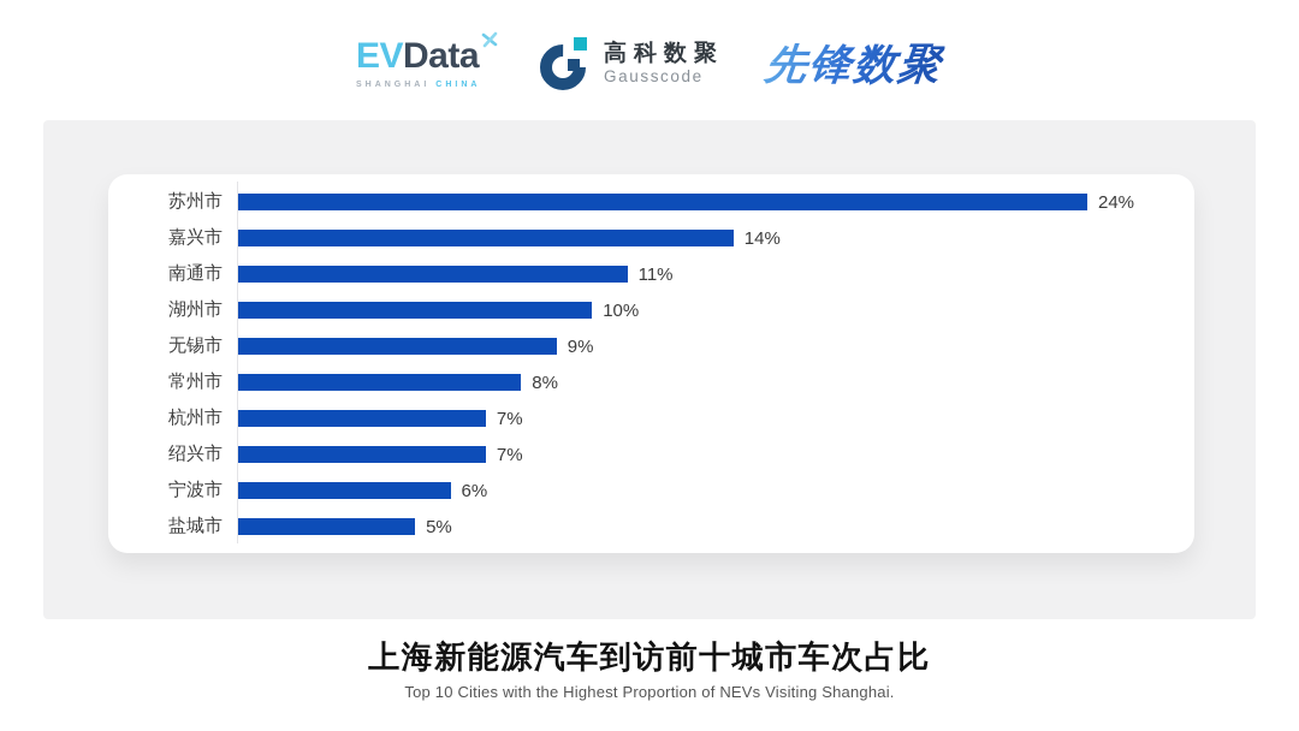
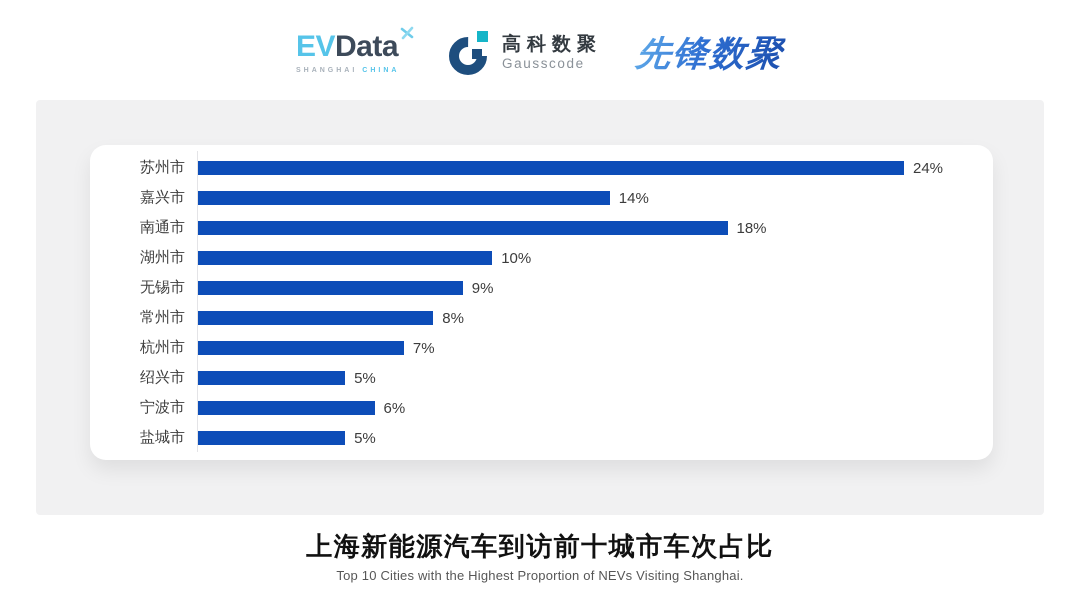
南通市: 11% -> 18%
绍兴市: 7% -> 5%
